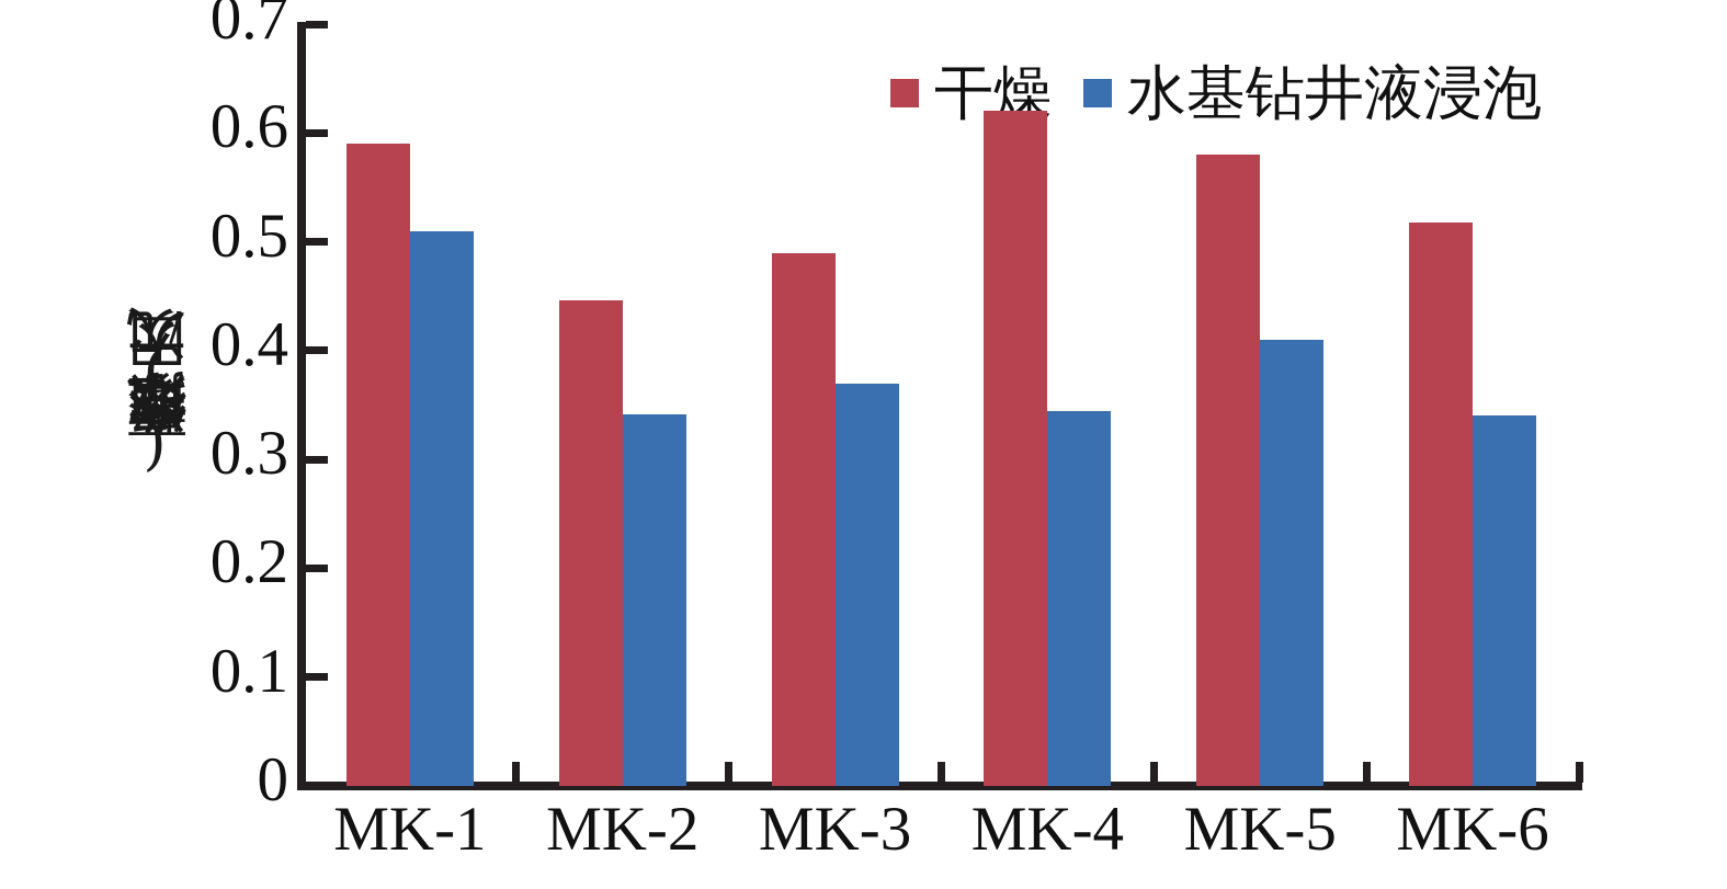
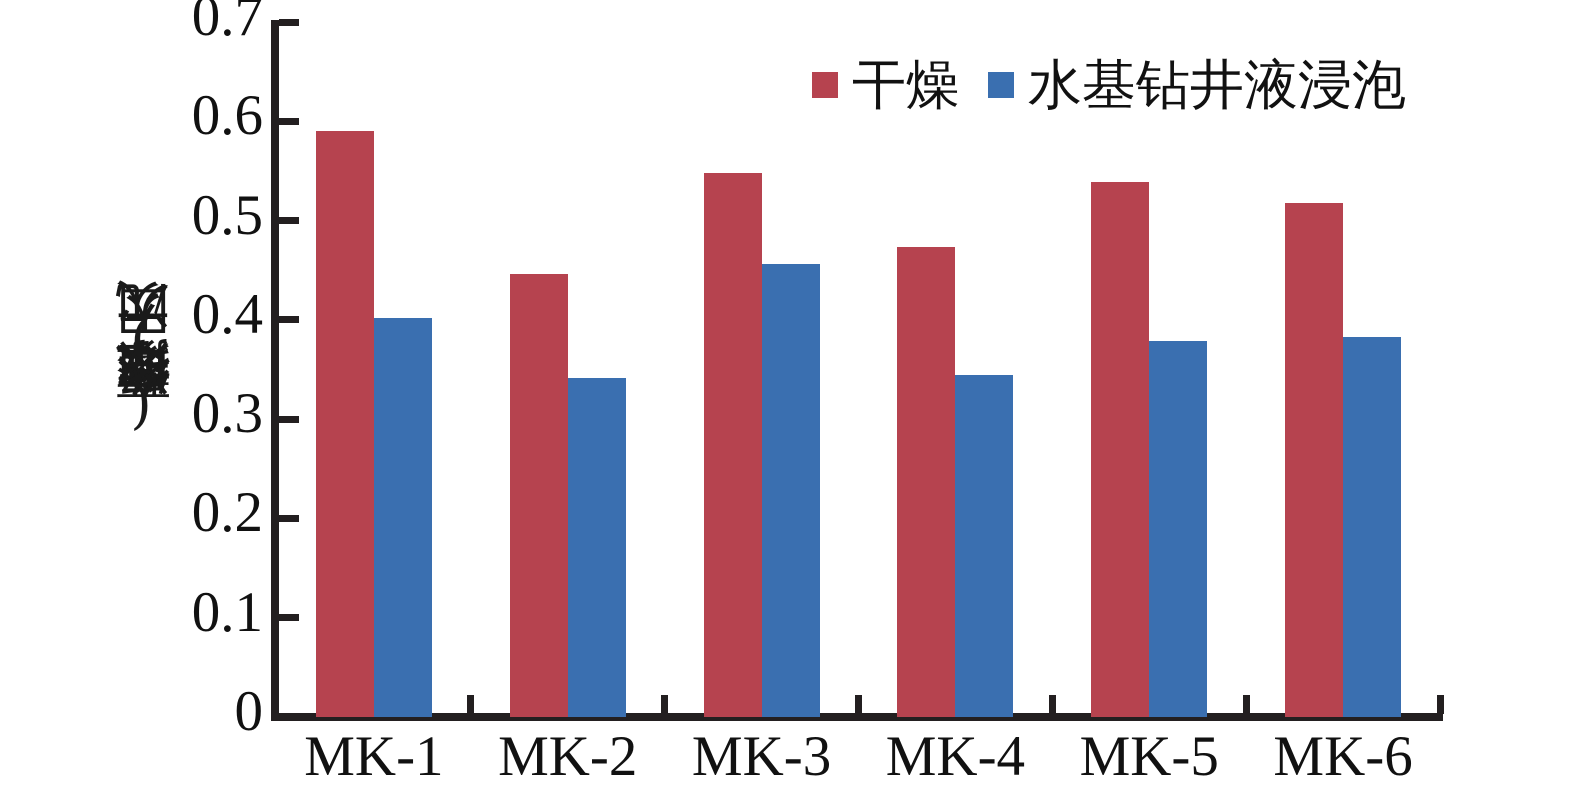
水基钻井液浸泡/MK-1: 0.51 -> 0.40
干燥/MK-3: 0.49 -> 0.55
水基钻井液浸泡/MK-3: 0.37 -> 0.46
干燥/MK-4: 0.62 -> 0.47
干燥/MK-5: 0.58 -> 0.54
水基钻井液浸泡/MK-5: 0.41 -> 0.38
水基钻井液浸泡/MK-6: 0.34 -> 0.38
